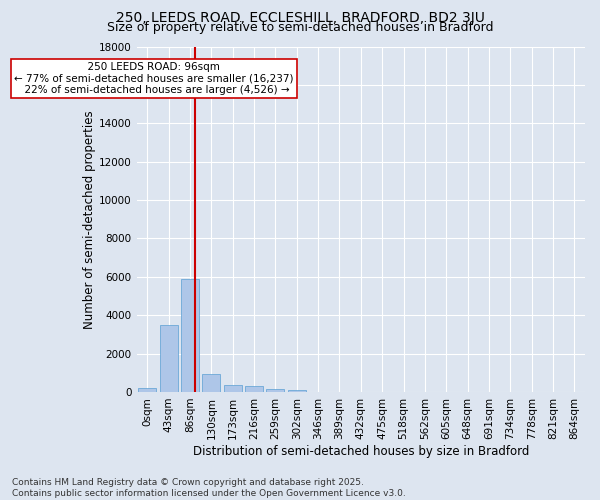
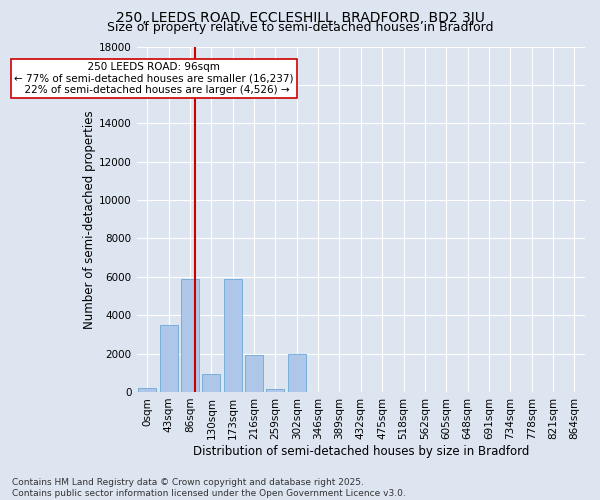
173sqm: 300 -> 5900
216sqm: 300 -> 1900
302sqm: 100 -> 2000
